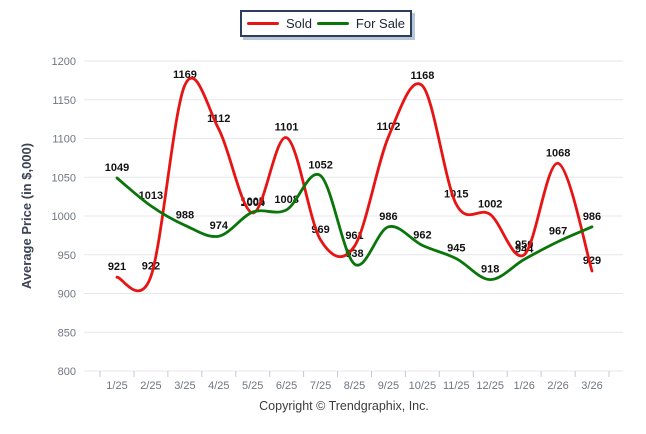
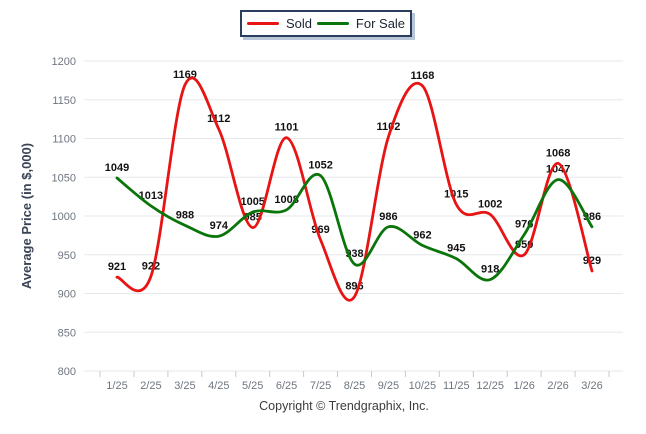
Sold/5/25: 1004 -> 985
Sold/8/25: 961 -> 896
For Sale/1/26: 944 -> 976
For Sale/2/26: 967 -> 1047
